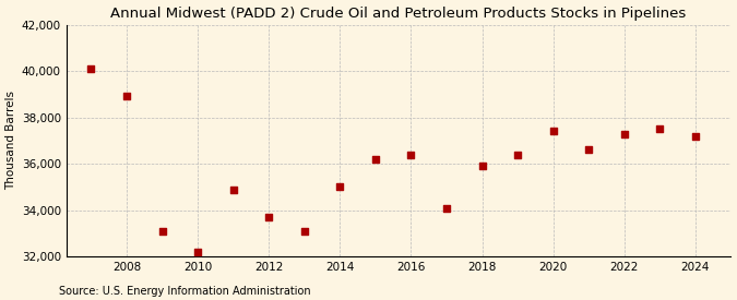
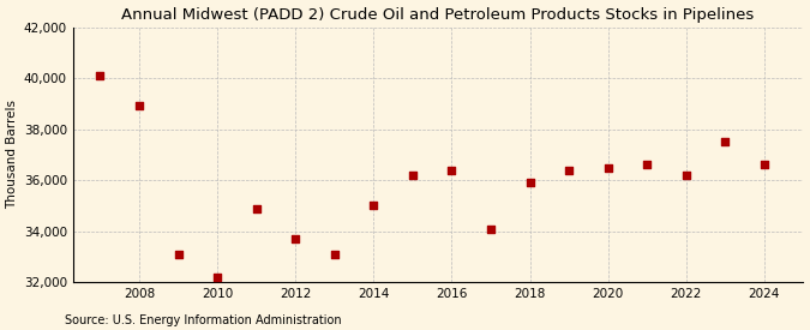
2020: 37,400 -> 36,500
2022: 37,300 -> 36,200
2024: 37,200 -> 36,600
